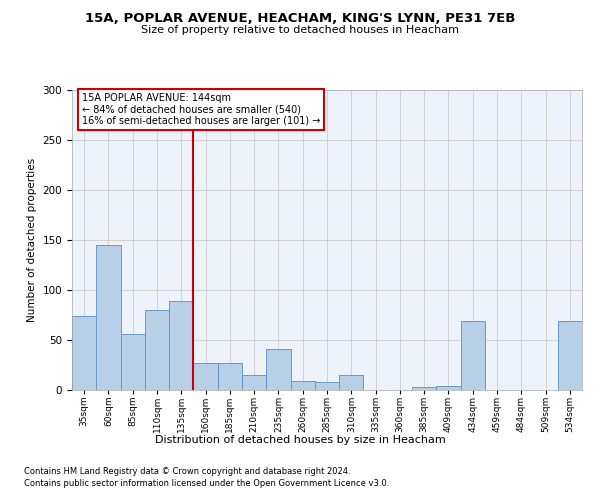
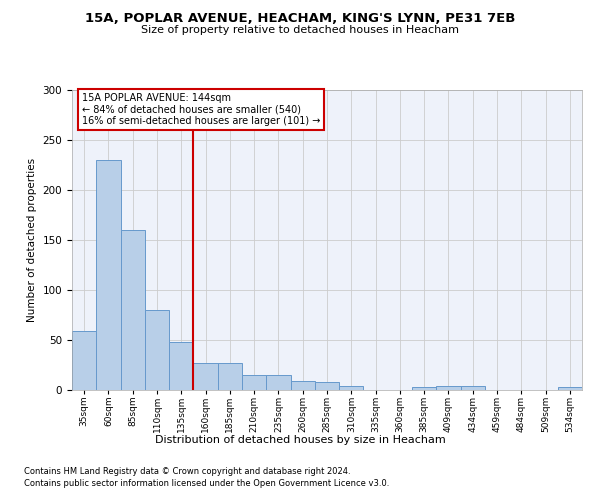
35sqm: 74 -> 59
60sqm: 145 -> 230
85sqm: 56 -> 160
135sqm: 89 -> 48
235sqm: 41 -> 15
310sqm: 15 -> 4
434sqm: 69 -> 4
534sqm: 69 -> 3
